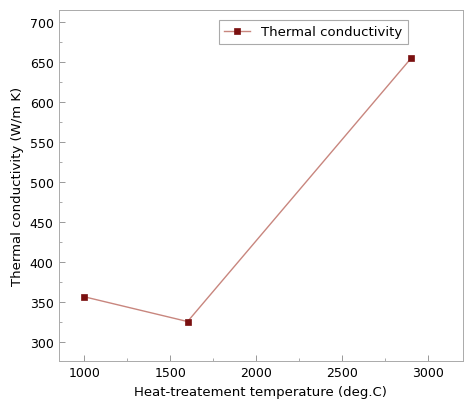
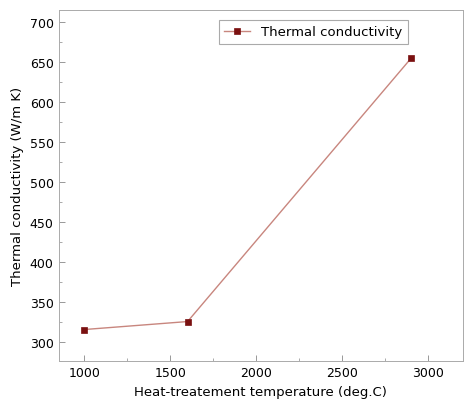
1000: 356 -> 315
